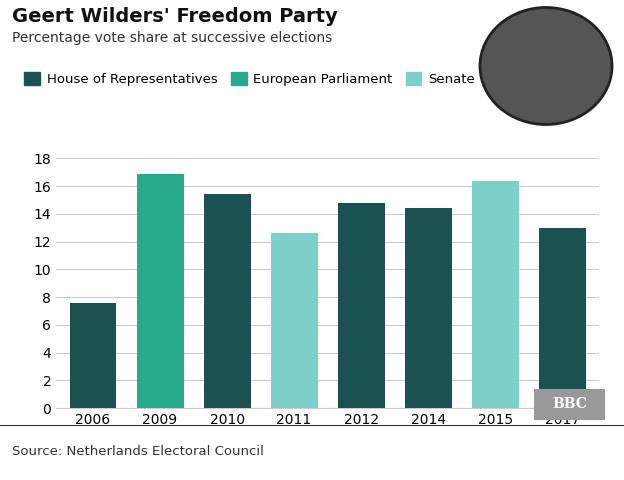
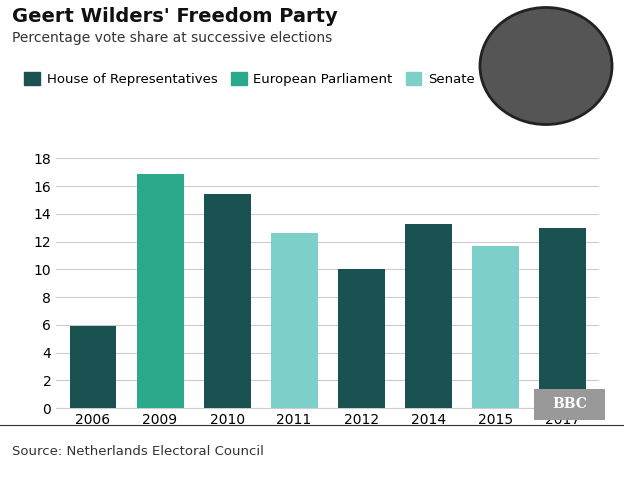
2006: 7.6 -> 5.9
2012: 14.8 -> 10.0
2014: 14.4 -> 13.3
2015: 16.4 -> 11.7
